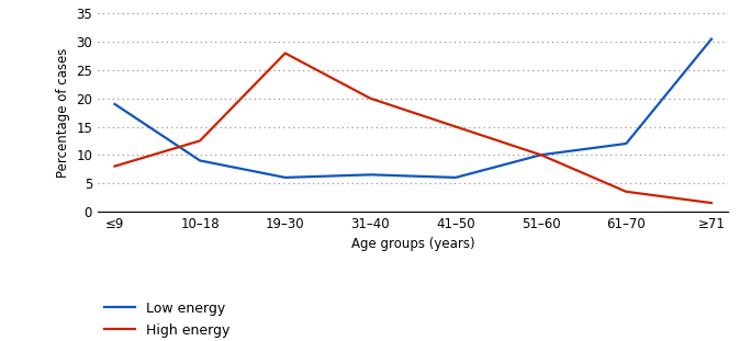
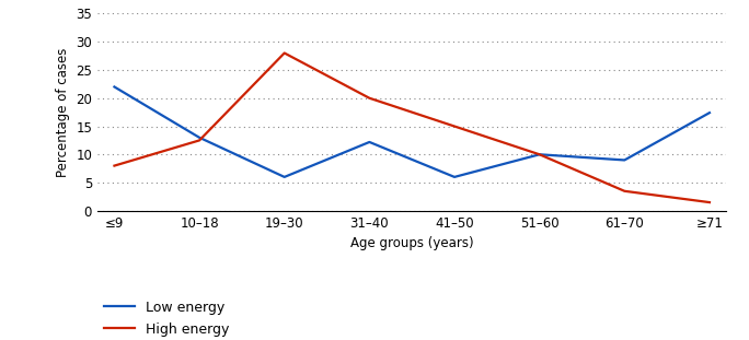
Low energy/≤9: 19.0 -> 22.0
Low energy/10–18: 9.0 -> 13.0
Low energy/31–40: 6.5 -> 12.2
Low energy/61–70: 12.0 -> 9.0
Low energy/≥71: 30.5 -> 17.4
